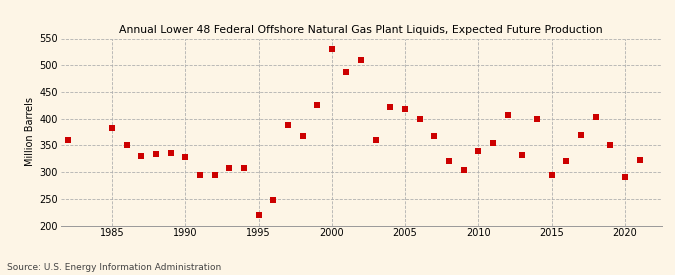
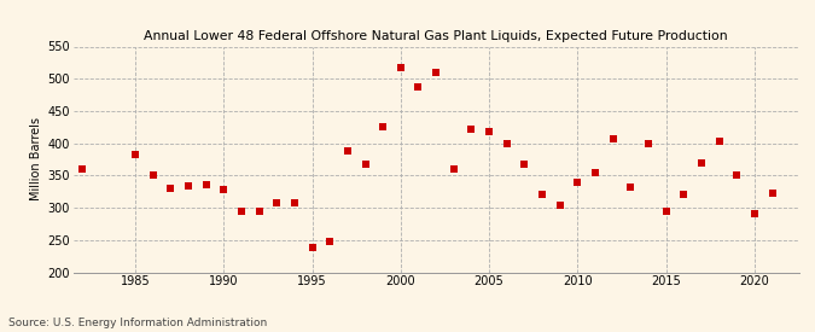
1995: 220 -> 238
2000: 530 -> 517
